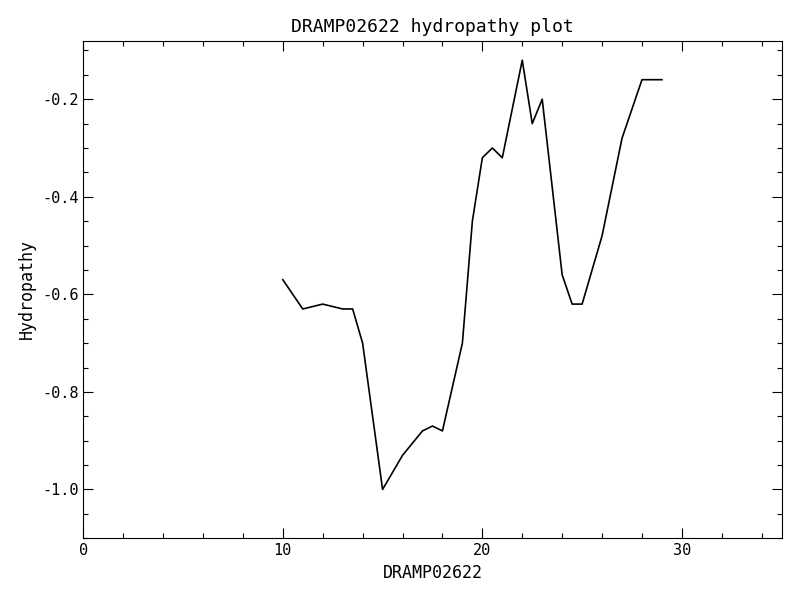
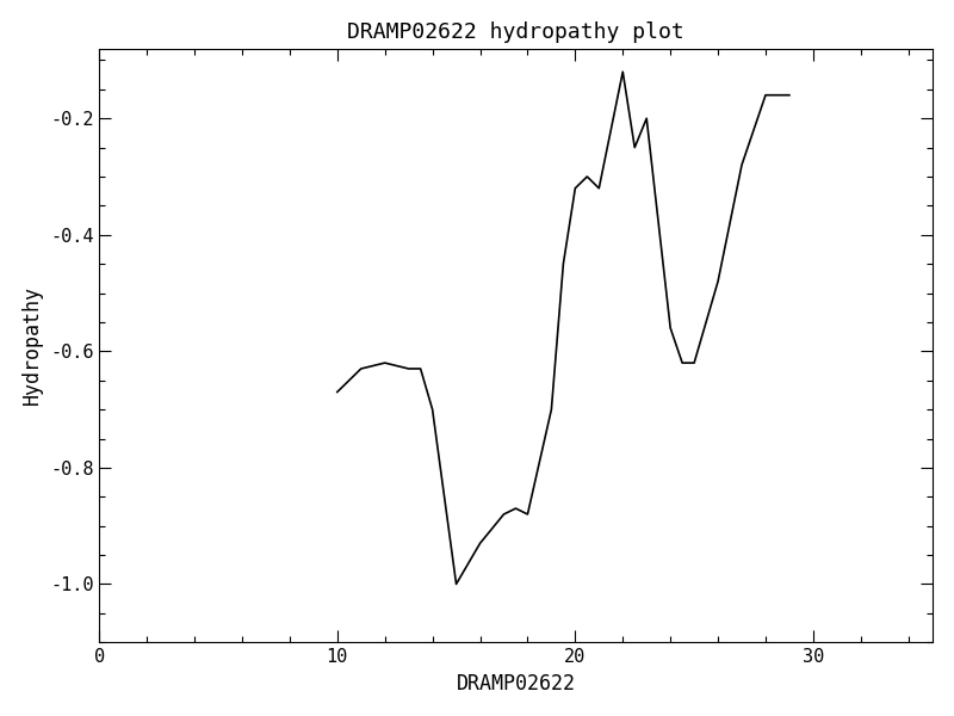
10: -0.57 -> -0.67
